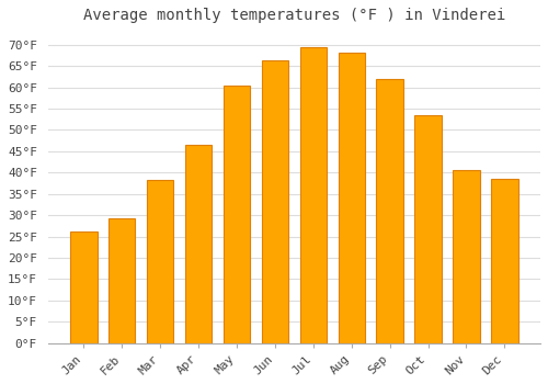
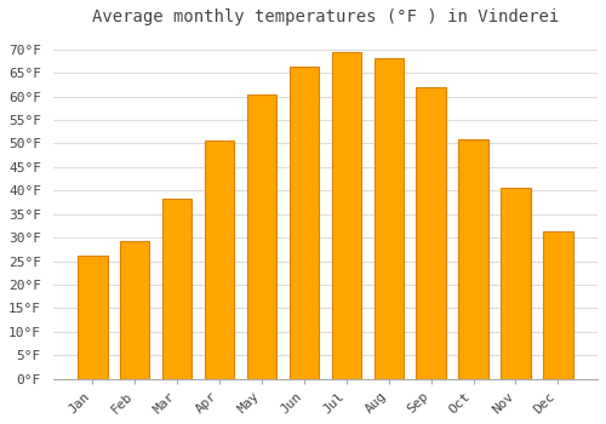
Apr: 46.5°F -> 50.5°F
Oct: 53.5°F -> 51.0°F
Dec: 38.5°F -> 31.3°F
